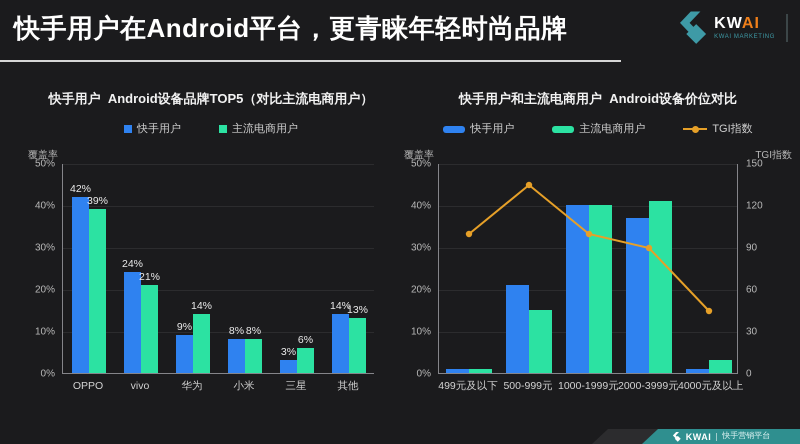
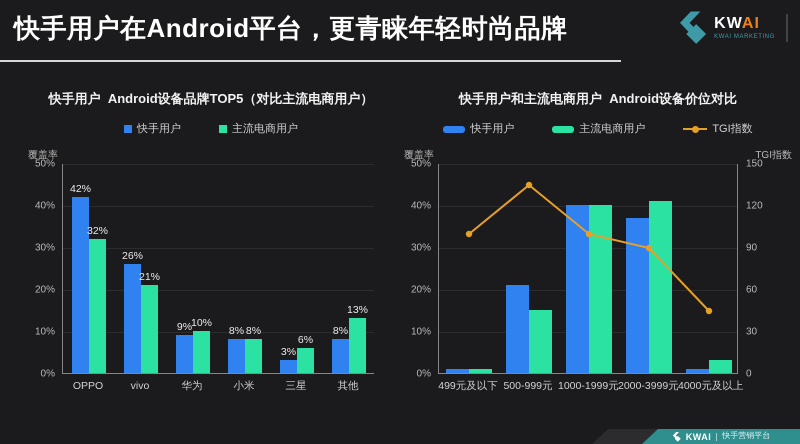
快手用户 Android设备品牌TOP5（对比主流电商用户）/主流电商用户/OPPO: 39% -> 32%
快手用户 Android设备品牌TOP5（对比主流电商用户）/快手用户/vivo: 24% -> 26%
快手用户 Android设备品牌TOP5（对比主流电商用户）/主流电商用户/华为: 14% -> 10%
快手用户 Android设备品牌TOP5（对比主流电商用户）/快手用户/其他: 14% -> 8%
